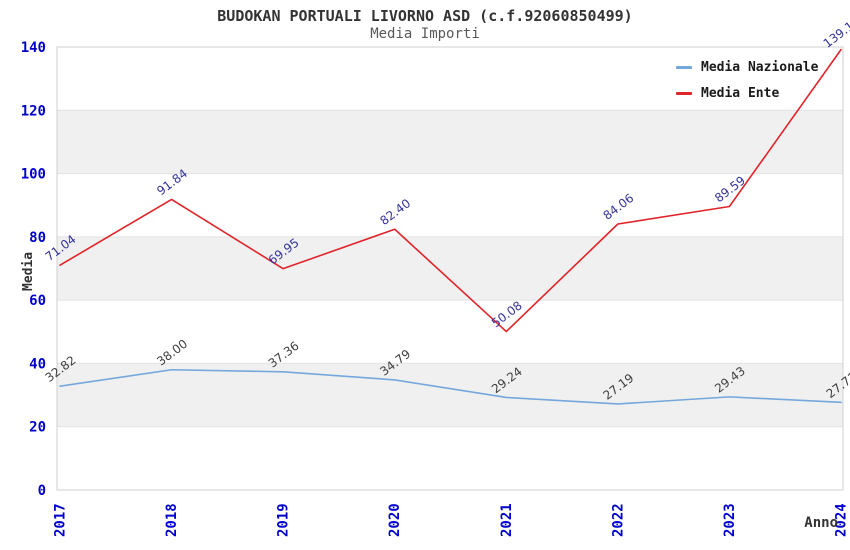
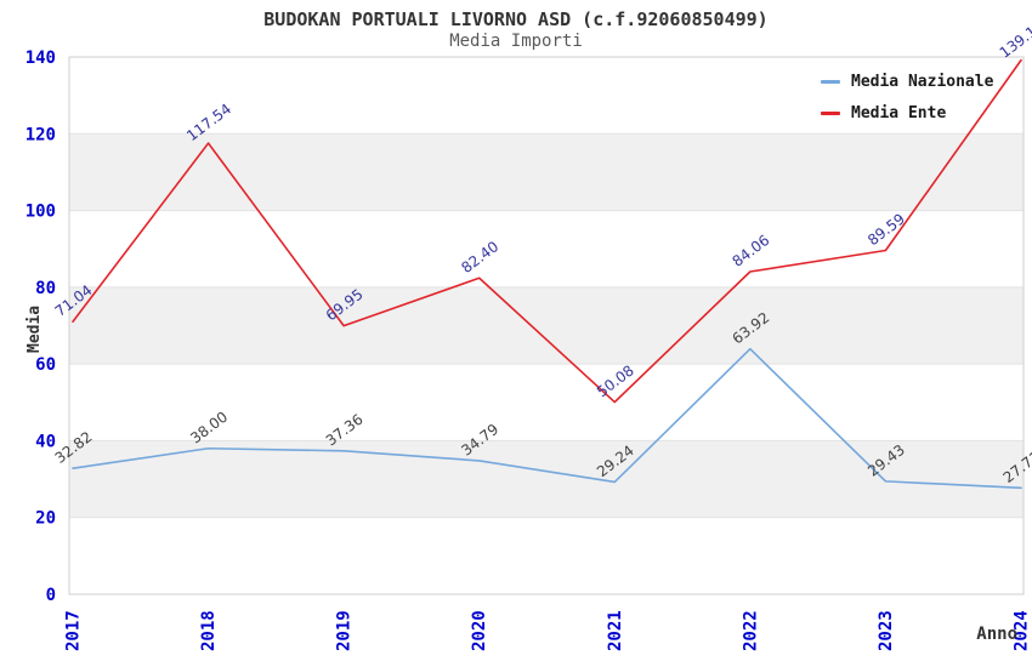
Media Ente/2018: 91.84 -> 117.54
Media Nazionale/2022: 27.19 -> 63.92
